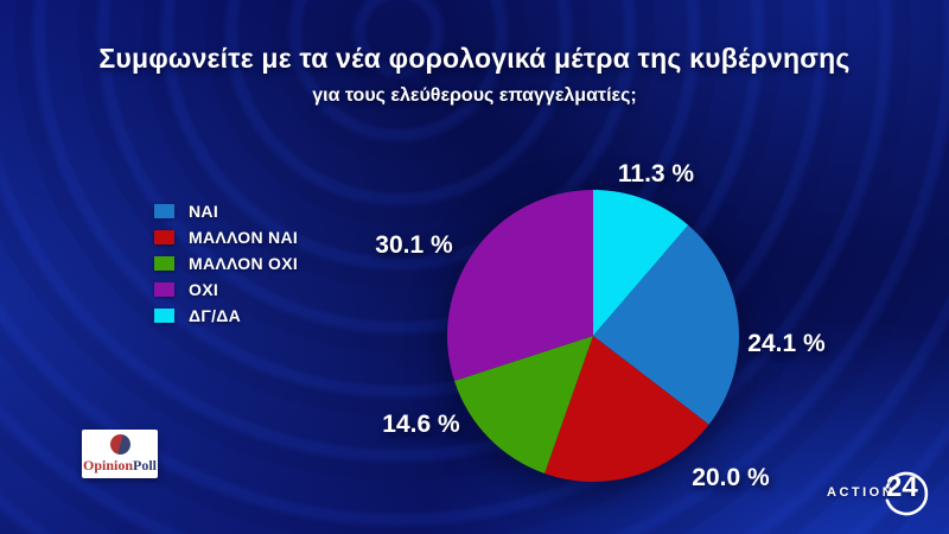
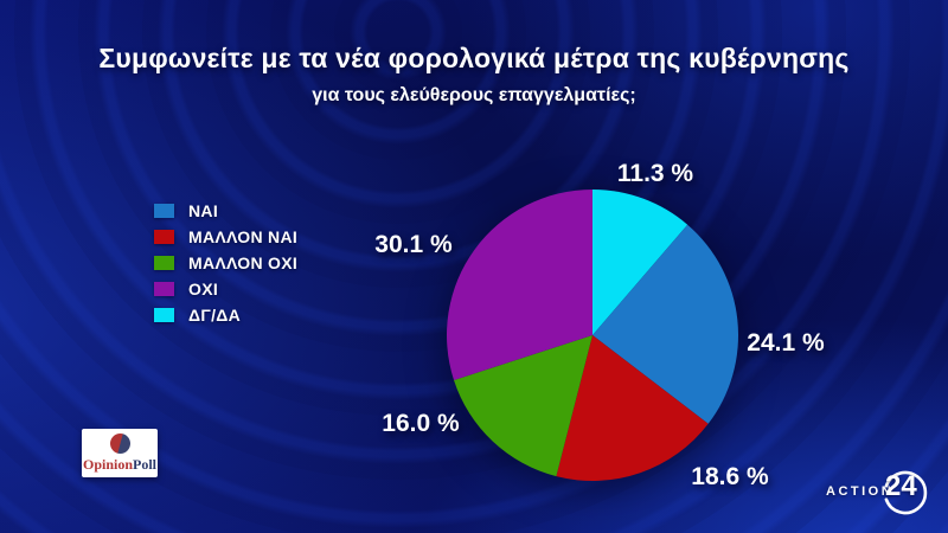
ΜΑΛΛΟΝ ΝΑΙ: 20.0 -> 18.6
ΜΑΛΛΟΝ ΟΧΙ: 14.6 -> 16.0
